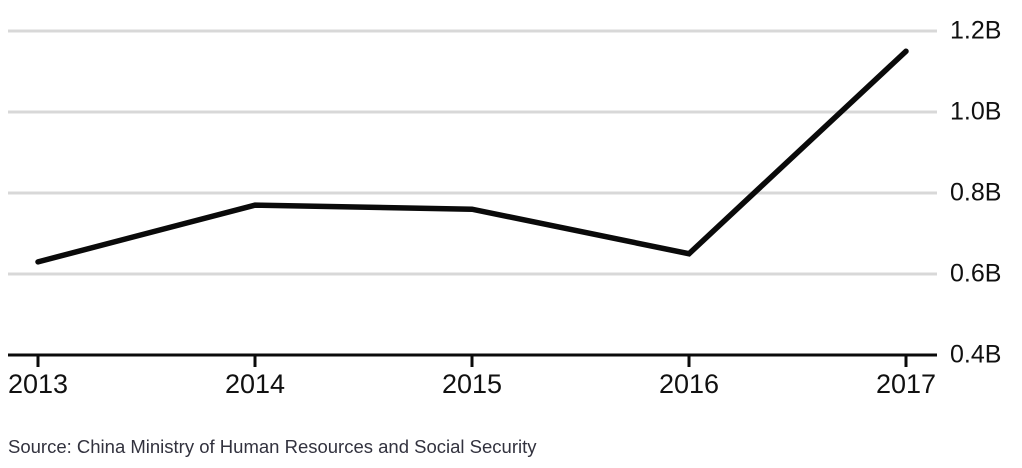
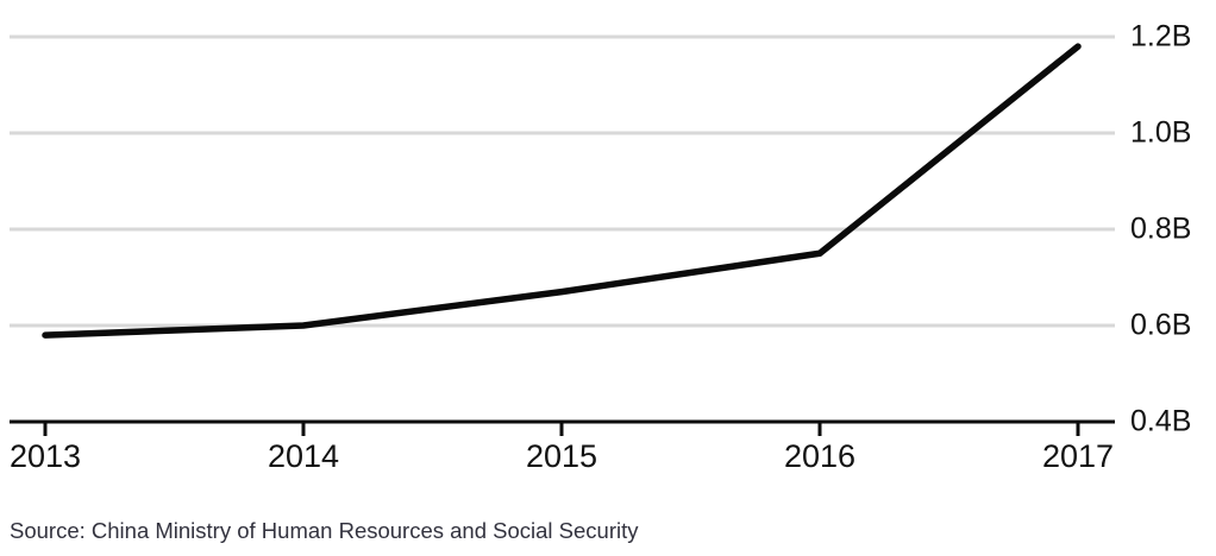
2013: 0.63B -> 0.58B
2014: 0.77B -> 0.60B
2015: 0.76B -> 0.67B
2016: 0.65B -> 0.75B
2017: 1.15B -> 1.18B
